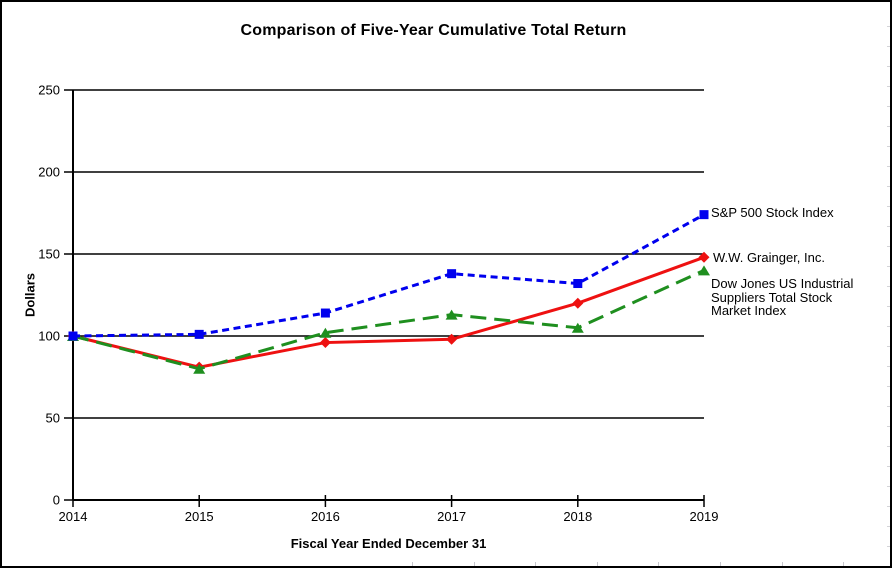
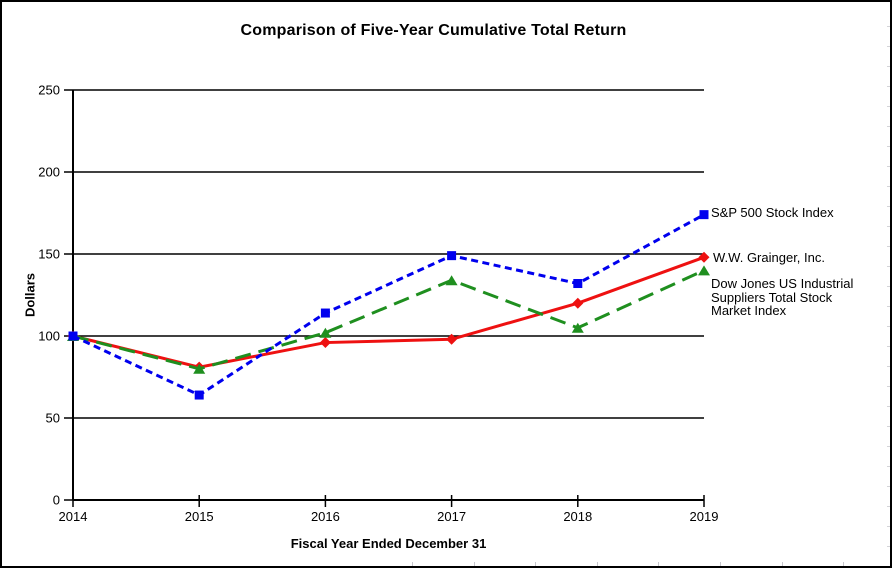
S&P 500 Stock Index/2015: 101 -> 64
S&P 500 Stock Index/2017: 138 -> 149
Dow Jones US Industrial Suppliers Total Stock Market Index/2017: 113 -> 134
